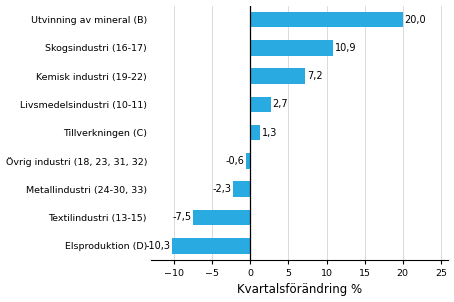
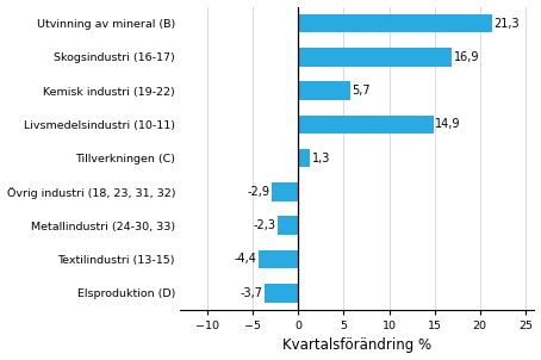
Utvinning av mineral (B): 20,0 -> 21,3
Skogsindustri (16-17): 10,9 -> 16,9
Kemisk industri (19-22): 7,2 -> 5,7
Livsmedelsindustri (10-11): 2,7 -> 14,9
Övrig industri (18, 23, 31, 32): -0,6 -> -2,9
Textilindustri (13-15): -7,5 -> -4,4
Elsproduktion (D): -10,3 -> -3,7
